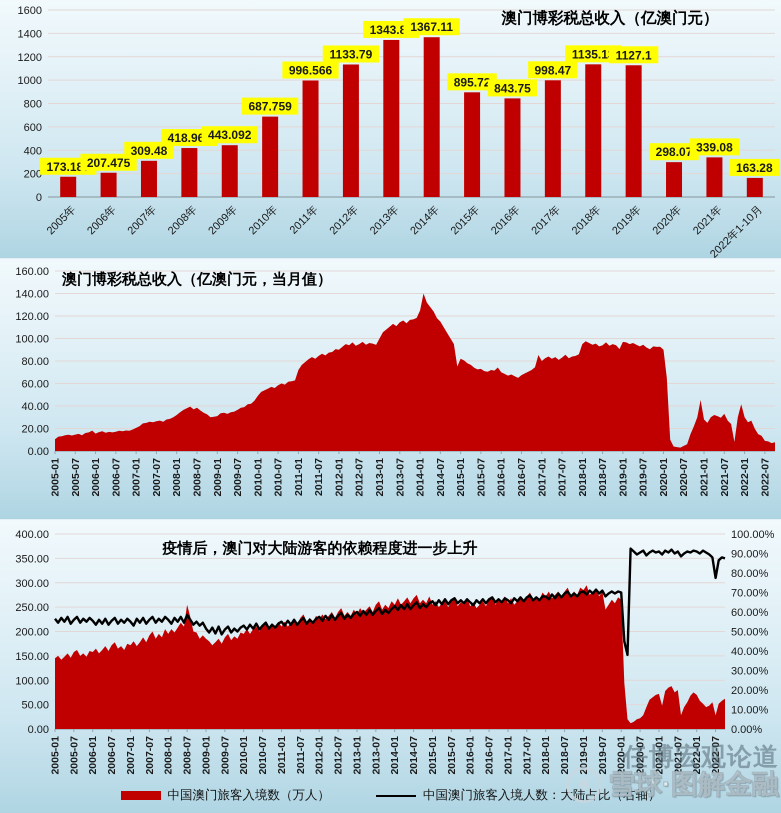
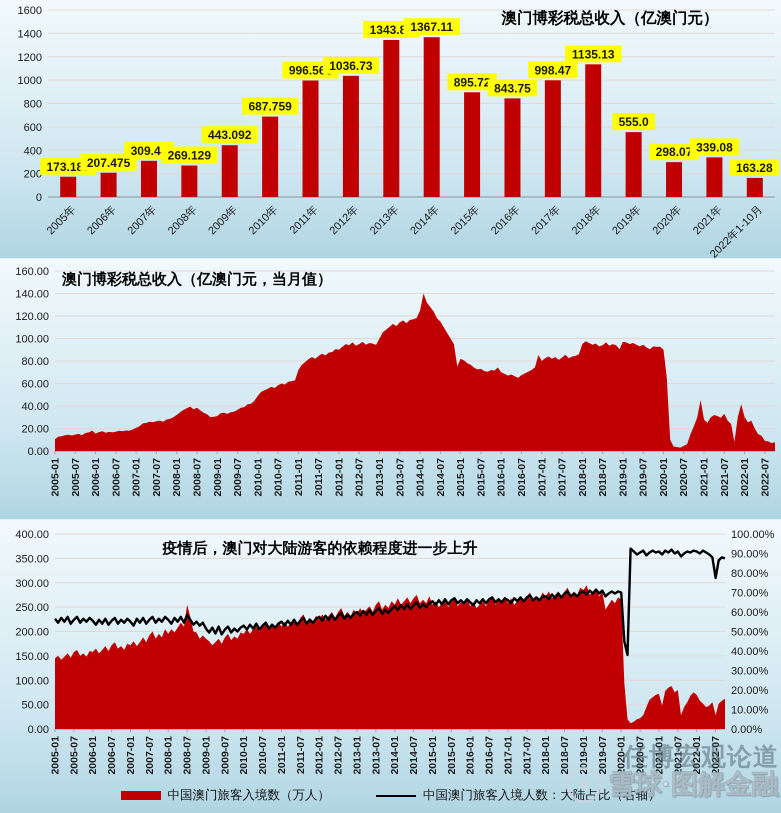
澳门博彩税总收入（亿澳门元）/2008年: 418.965 -> 269.129
澳门博彩税总收入（亿澳门元）/2012年: 1133.79 -> 1036.73
澳门博彩税总收入（亿澳门元）/2019年: 1127.1 -> 555.0
